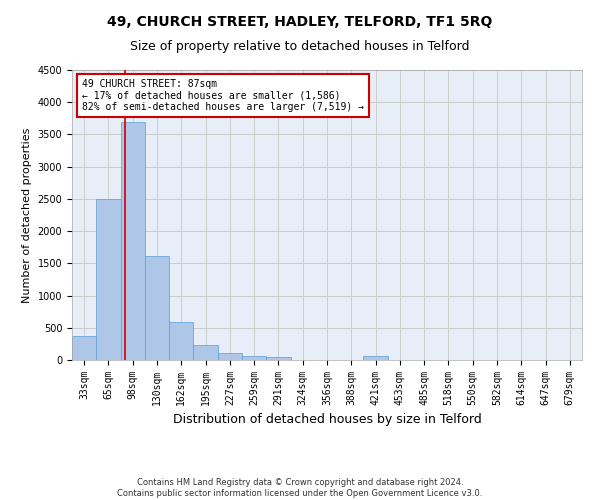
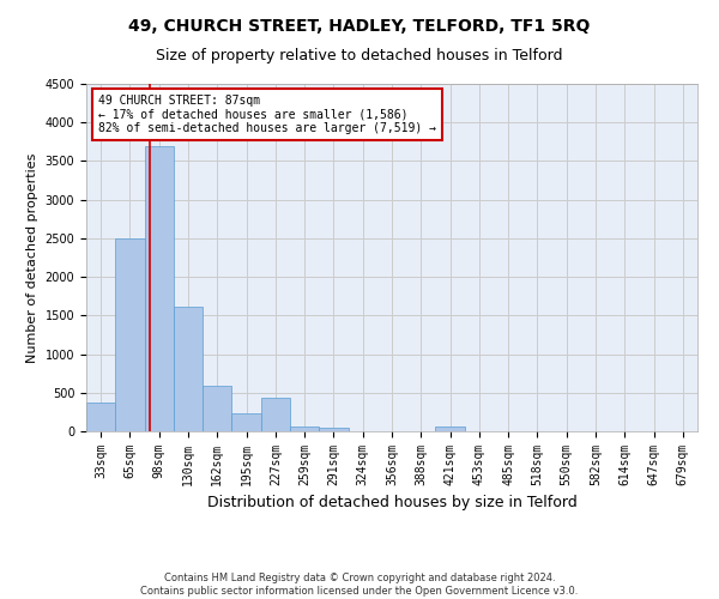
227sqm: 100 -> 440
